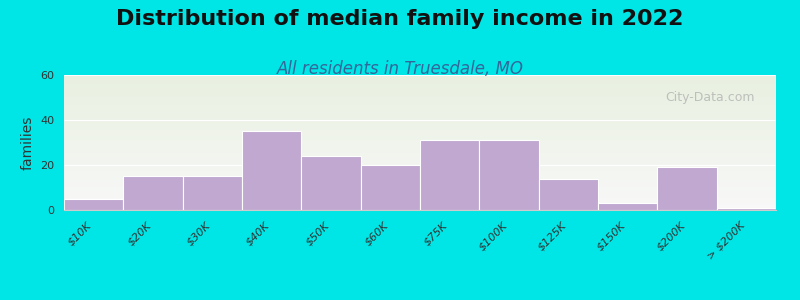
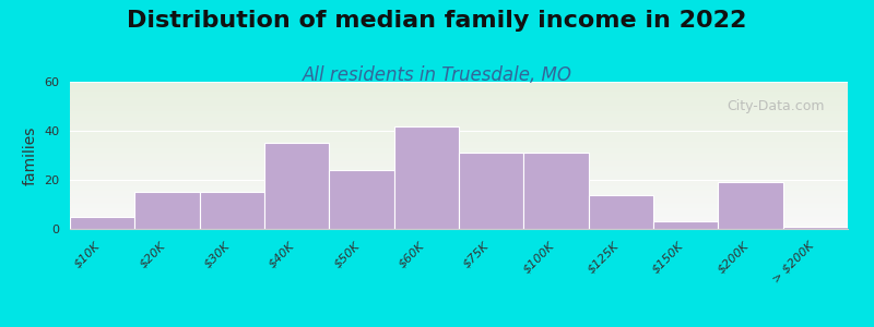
$60K: 20 -> 42
